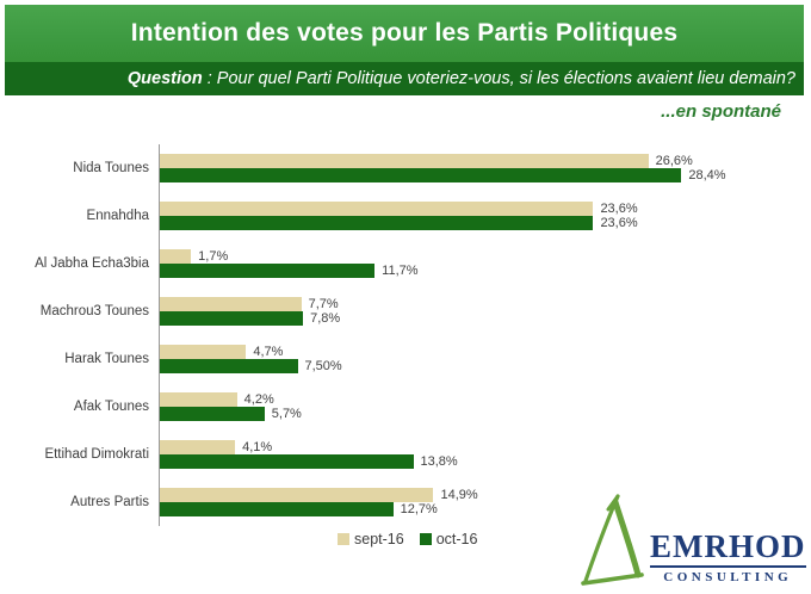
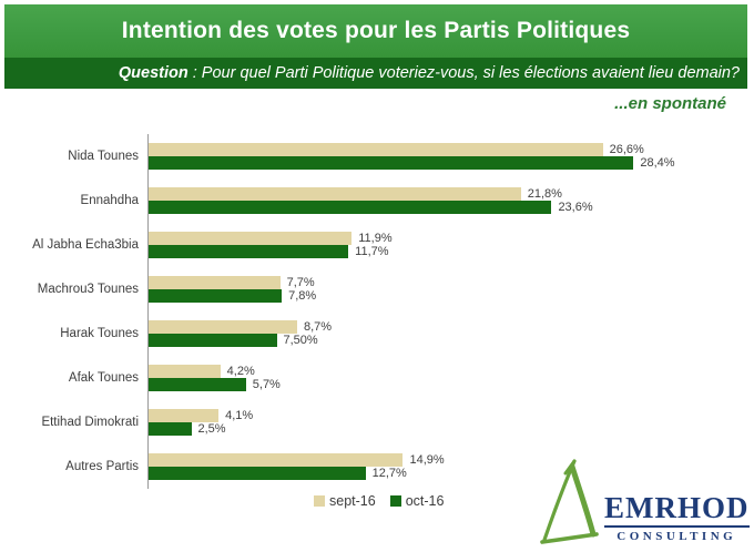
sept-16/Ennahdha: 23,6% -> 21,8%
sept-16/Al Jabha Echa3bia: 1,7% -> 11,9%
sept-16/Harak Tounes: 4,7% -> 8,7%
oct-16/Ettihad Dimokrati: 13,8% -> 2,5%
